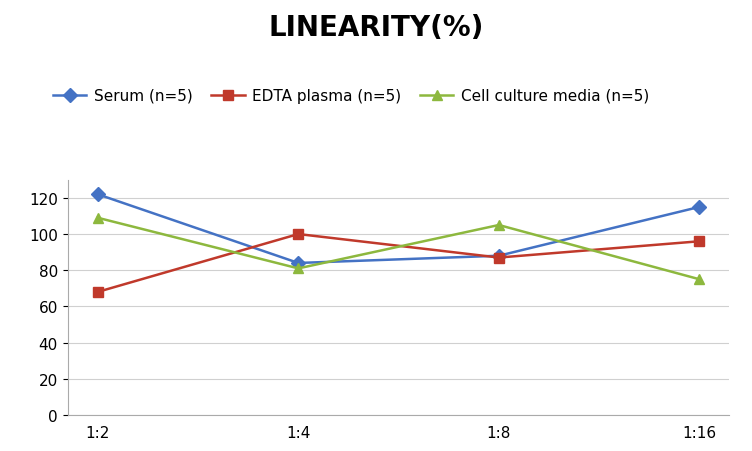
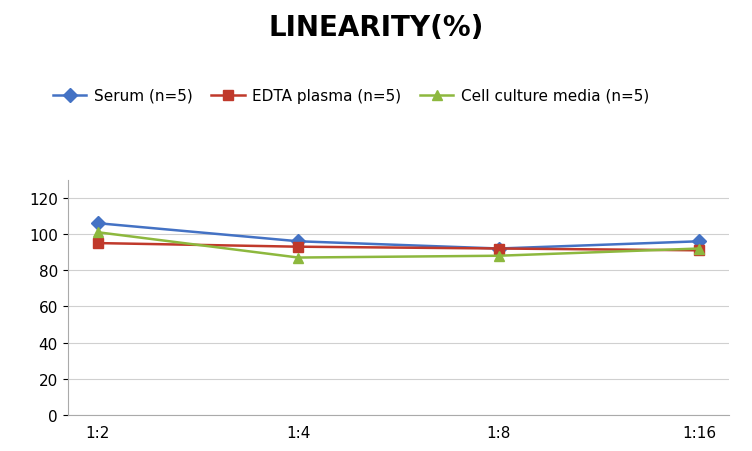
Serum (n=5)/1:2: 122 -> 106
EDTA plasma (n=5)/1:2: 68 -> 95
Cell culture media (n=5)/1:2: 109 -> 101
Serum (n=5)/1:4: 84 -> 96
EDTA plasma (n=5)/1:4: 100 -> 93
Cell culture media (n=5)/1:4: 81 -> 87
Serum (n=5)/1:8: 88 -> 92
EDTA plasma (n=5)/1:8: 87 -> 92
Cell culture media (n=5)/1:8: 105 -> 88
Serum (n=5)/1:16: 115 -> 96
EDTA plasma (n=5)/1:16: 96 -> 91
Cell culture media (n=5)/1:16: 75 -> 92
